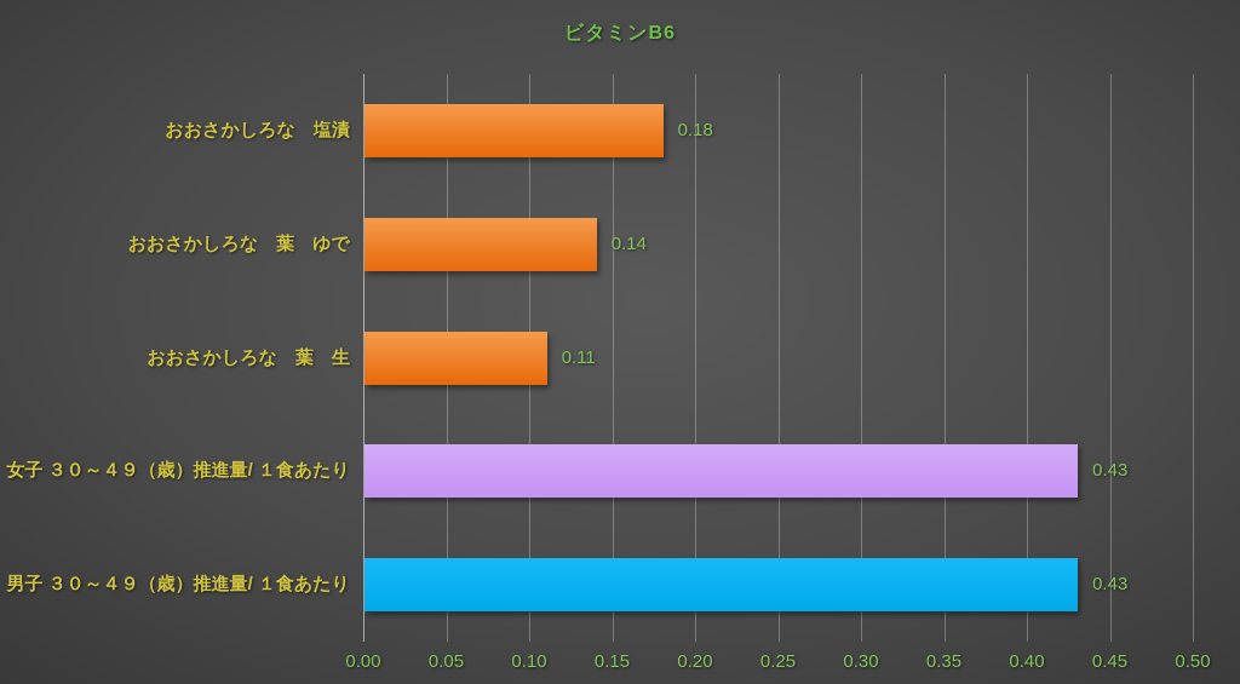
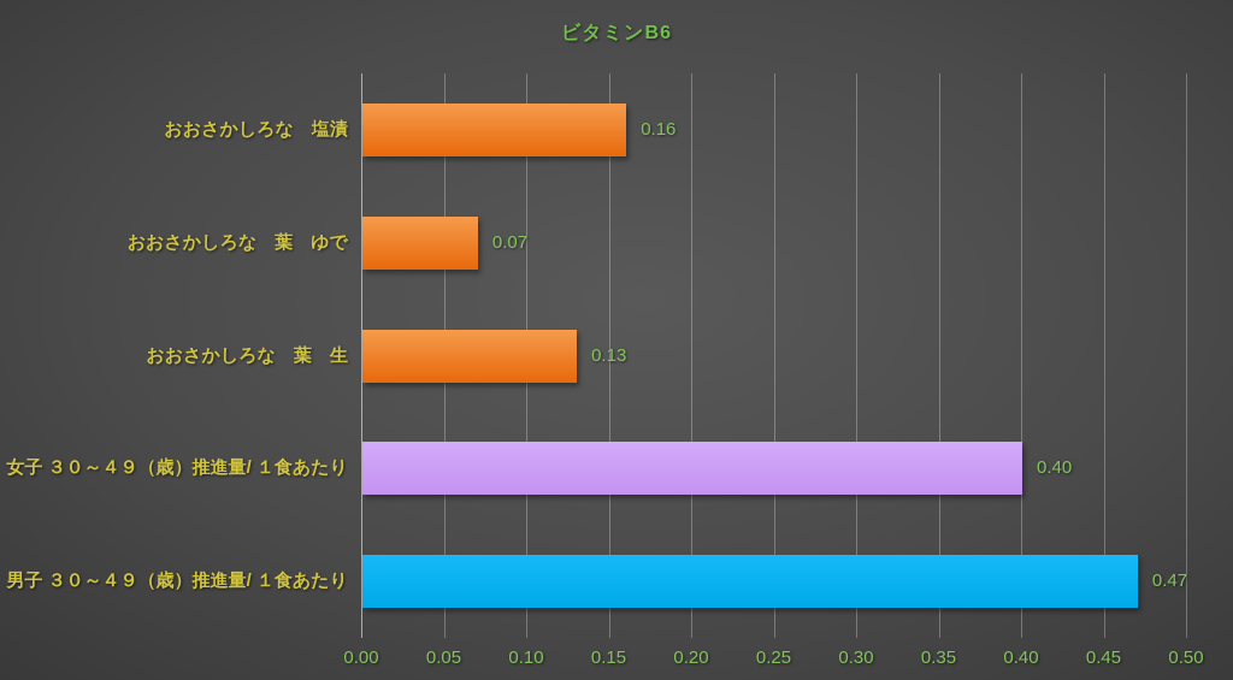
おおさかしろな 塩漬: 0.18 -> 0.16
おおさかしろな 葉 ゆで: 0.14 -> 0.07
おおさかしろな 葉 生: 0.11 -> 0.13
女子 ３０～４９（歳）推進量/ １食あたり: 0.43 -> 0.40
男子 ３０～４９（歳）推進量/ １食あたり: 0.43 -> 0.47
